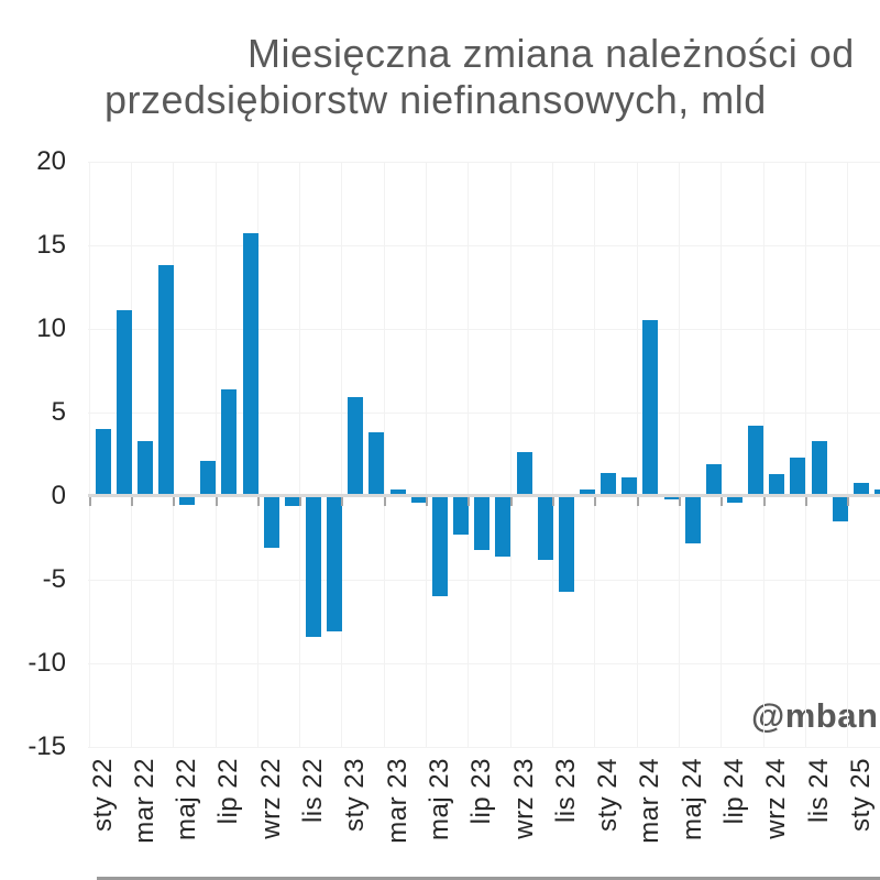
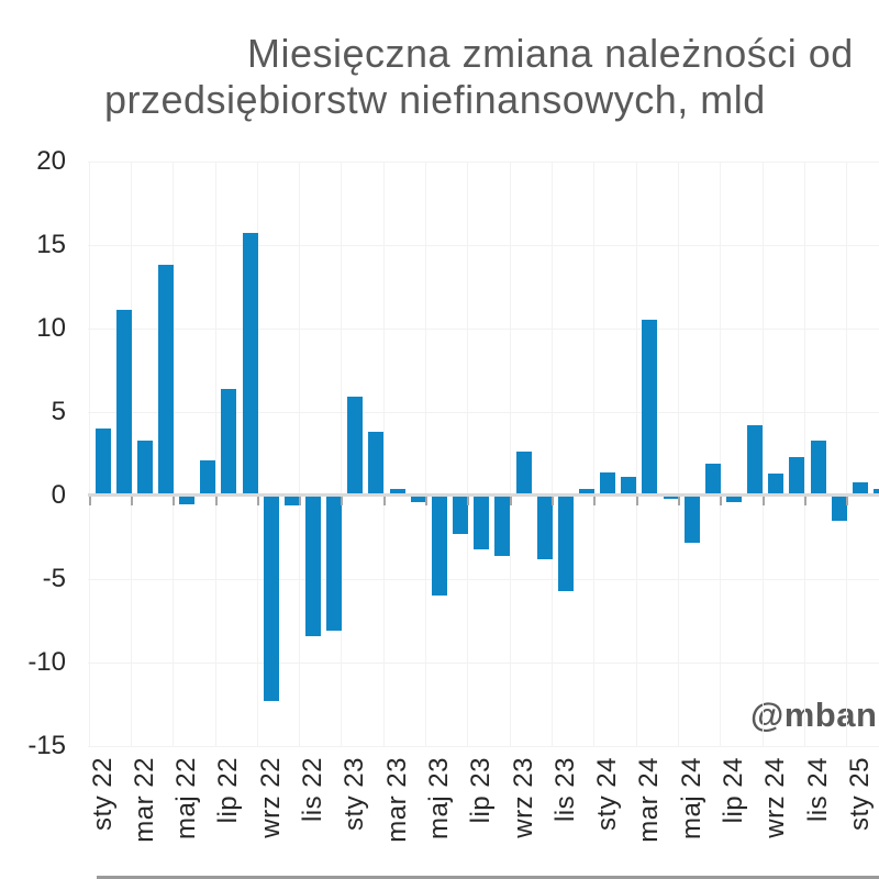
wrz 22: -3.1 -> -12.3
